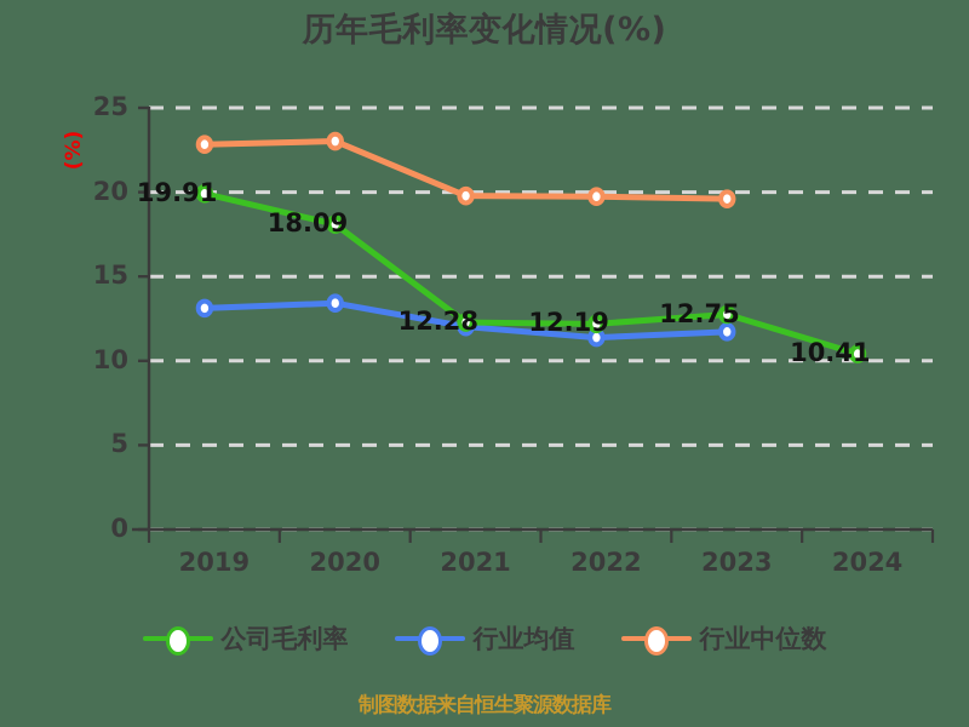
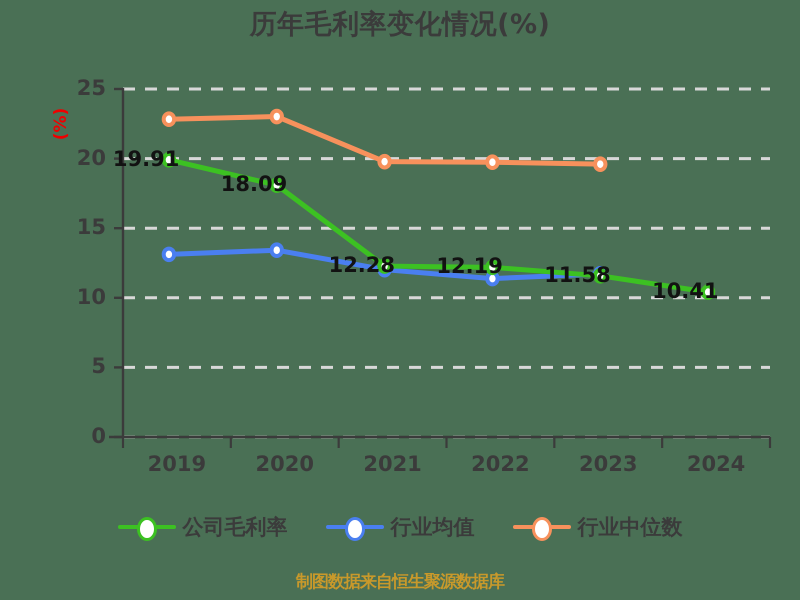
公司毛利率/2023: 12.75 -> 11.58
